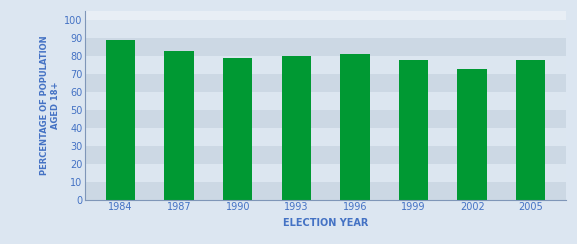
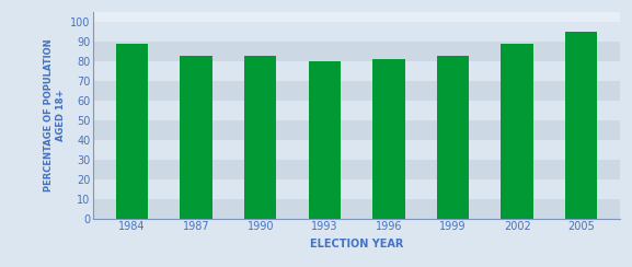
1990: 79 -> 83
1999: 78 -> 83
2002: 73 -> 89
2005: 78 -> 95
